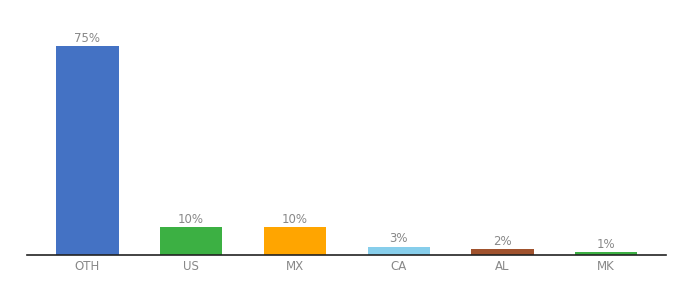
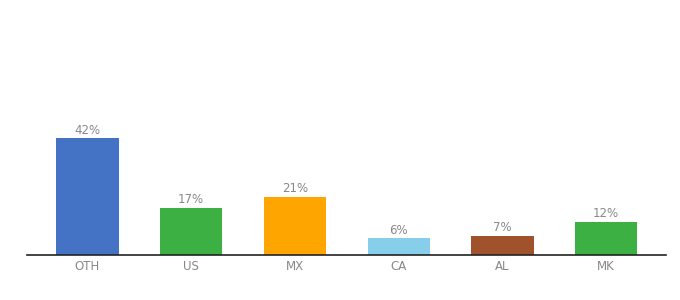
OTH: 75% -> 42%
US: 10% -> 17%
MX: 10% -> 21%
CA: 3% -> 6%
AL: 2% -> 7%
MK: 1% -> 12%
